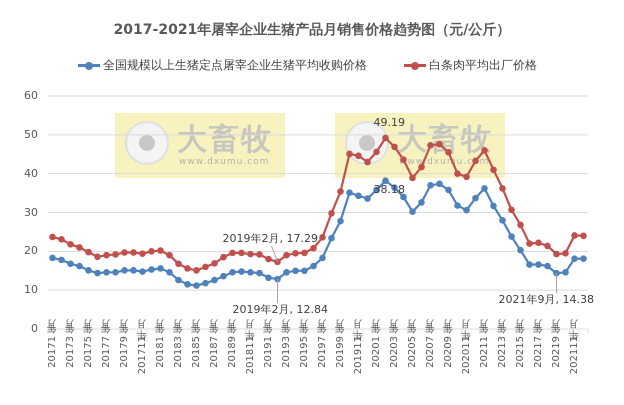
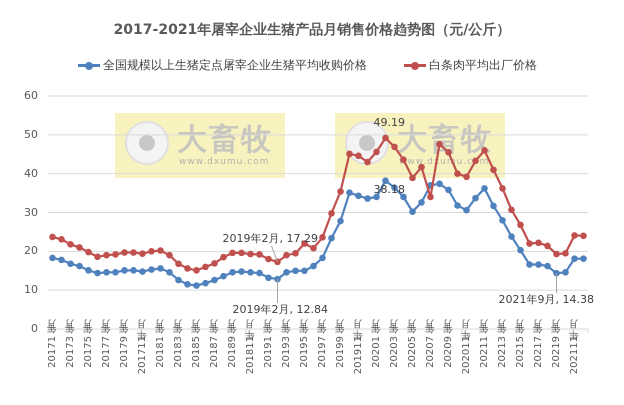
白条肉平均出厂价格/2019年5月: 20 -> 22
全国规模以上生猪定点屠宰企业生猪平均收购价格/2020年1月: 36 -> 34
白条肉平均出厂价格/2020年7月: 47 -> 34
